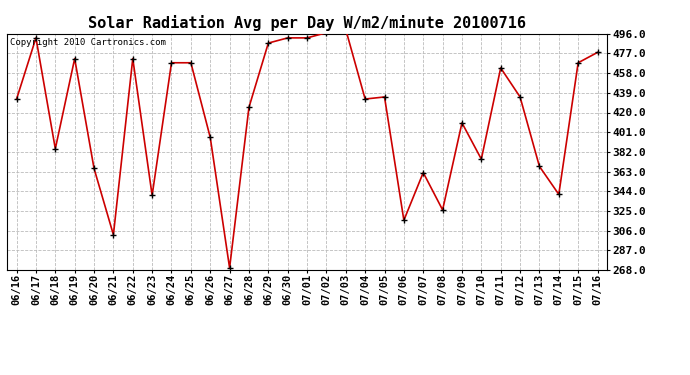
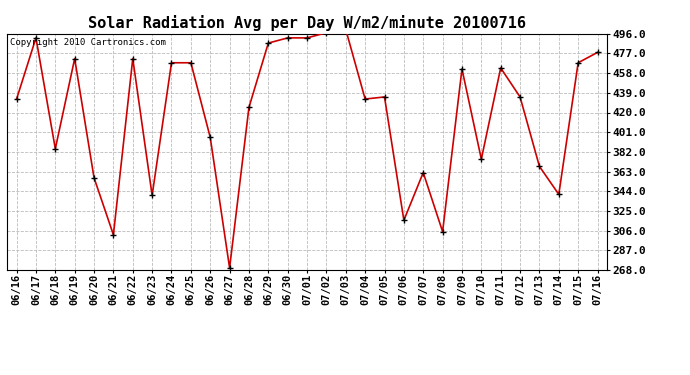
06/20: 366 -> 357
07/08: 326 -> 305
07/09: 410 -> 462
